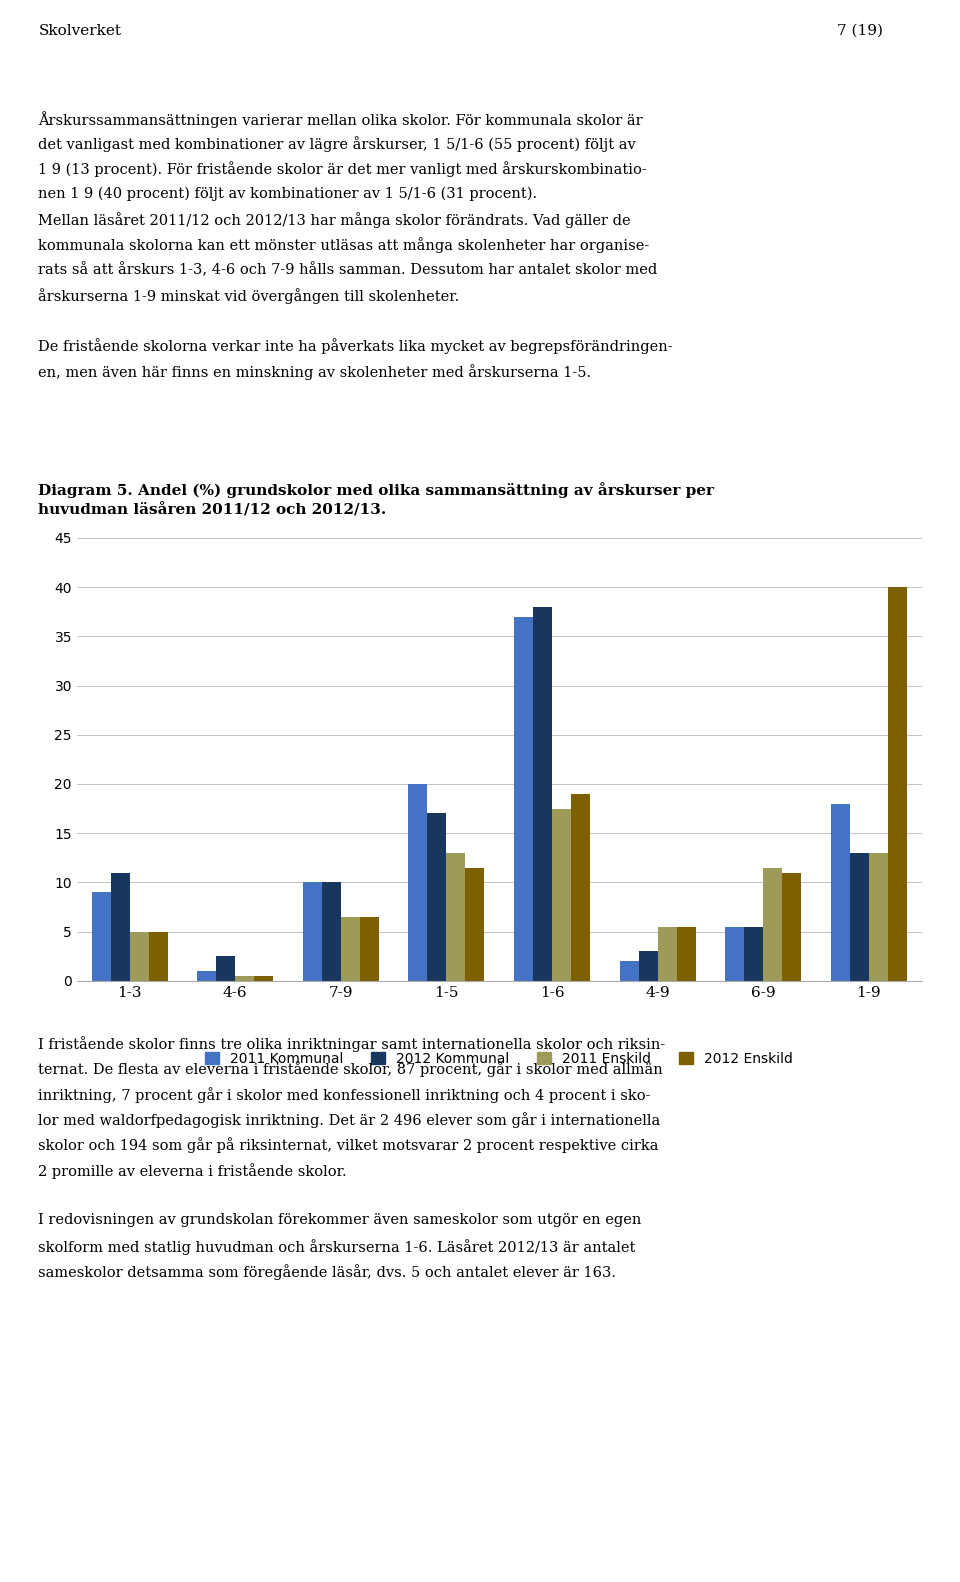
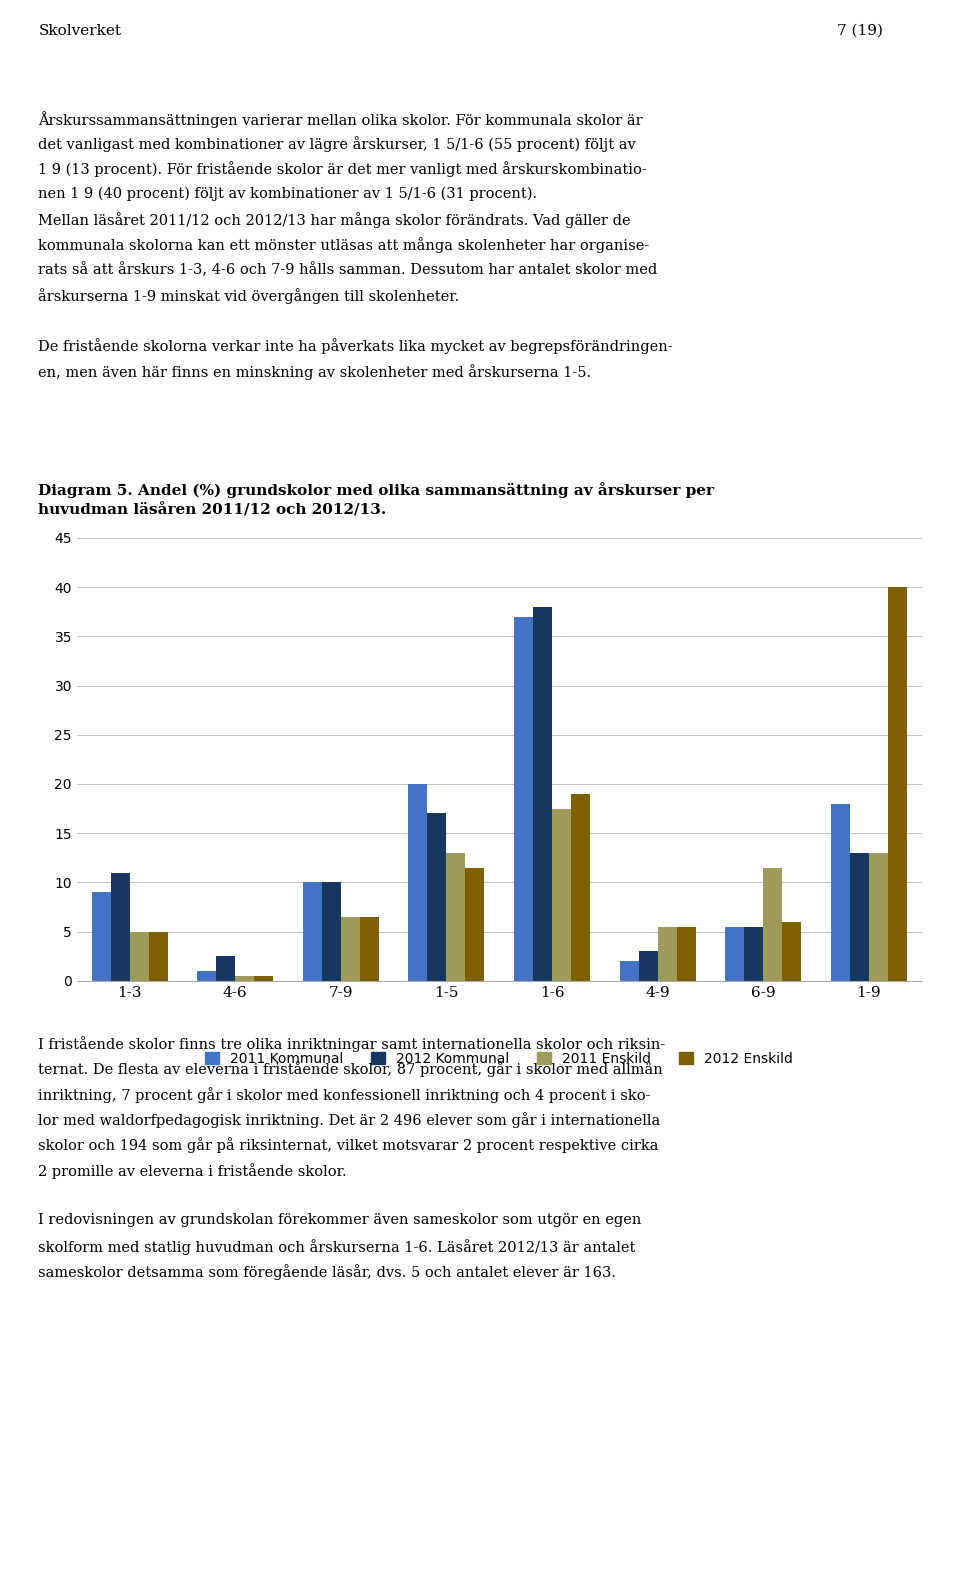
2012 Enskild/6-9: 11.0 -> 6.0
